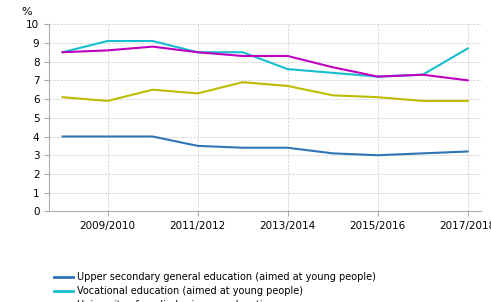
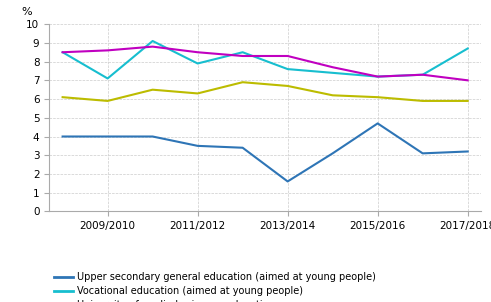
Vocational education (aimed at young people)/2009/2010: 9.1 -> 7.1
Vocational education (aimed at young people)/2011/2012: 8.5 -> 7.9
Upper secondary general education (aimed at young people)/2013/2014: 3.4 -> 1.6
Upper secondary general education (aimed at young people)/2015/2016: 3.0 -> 4.7
